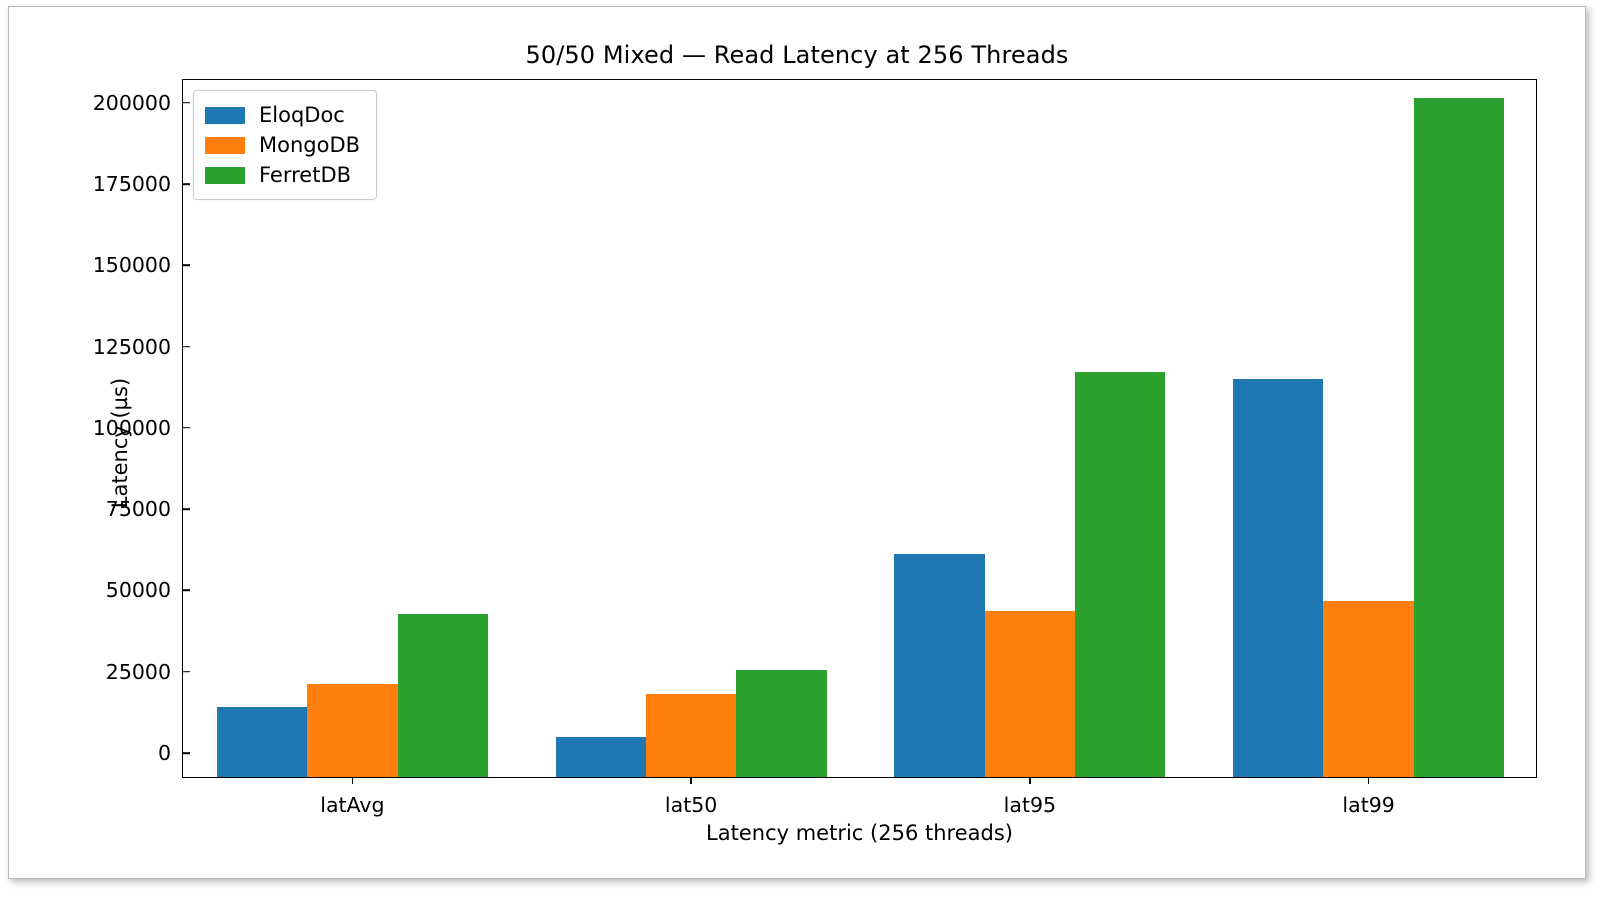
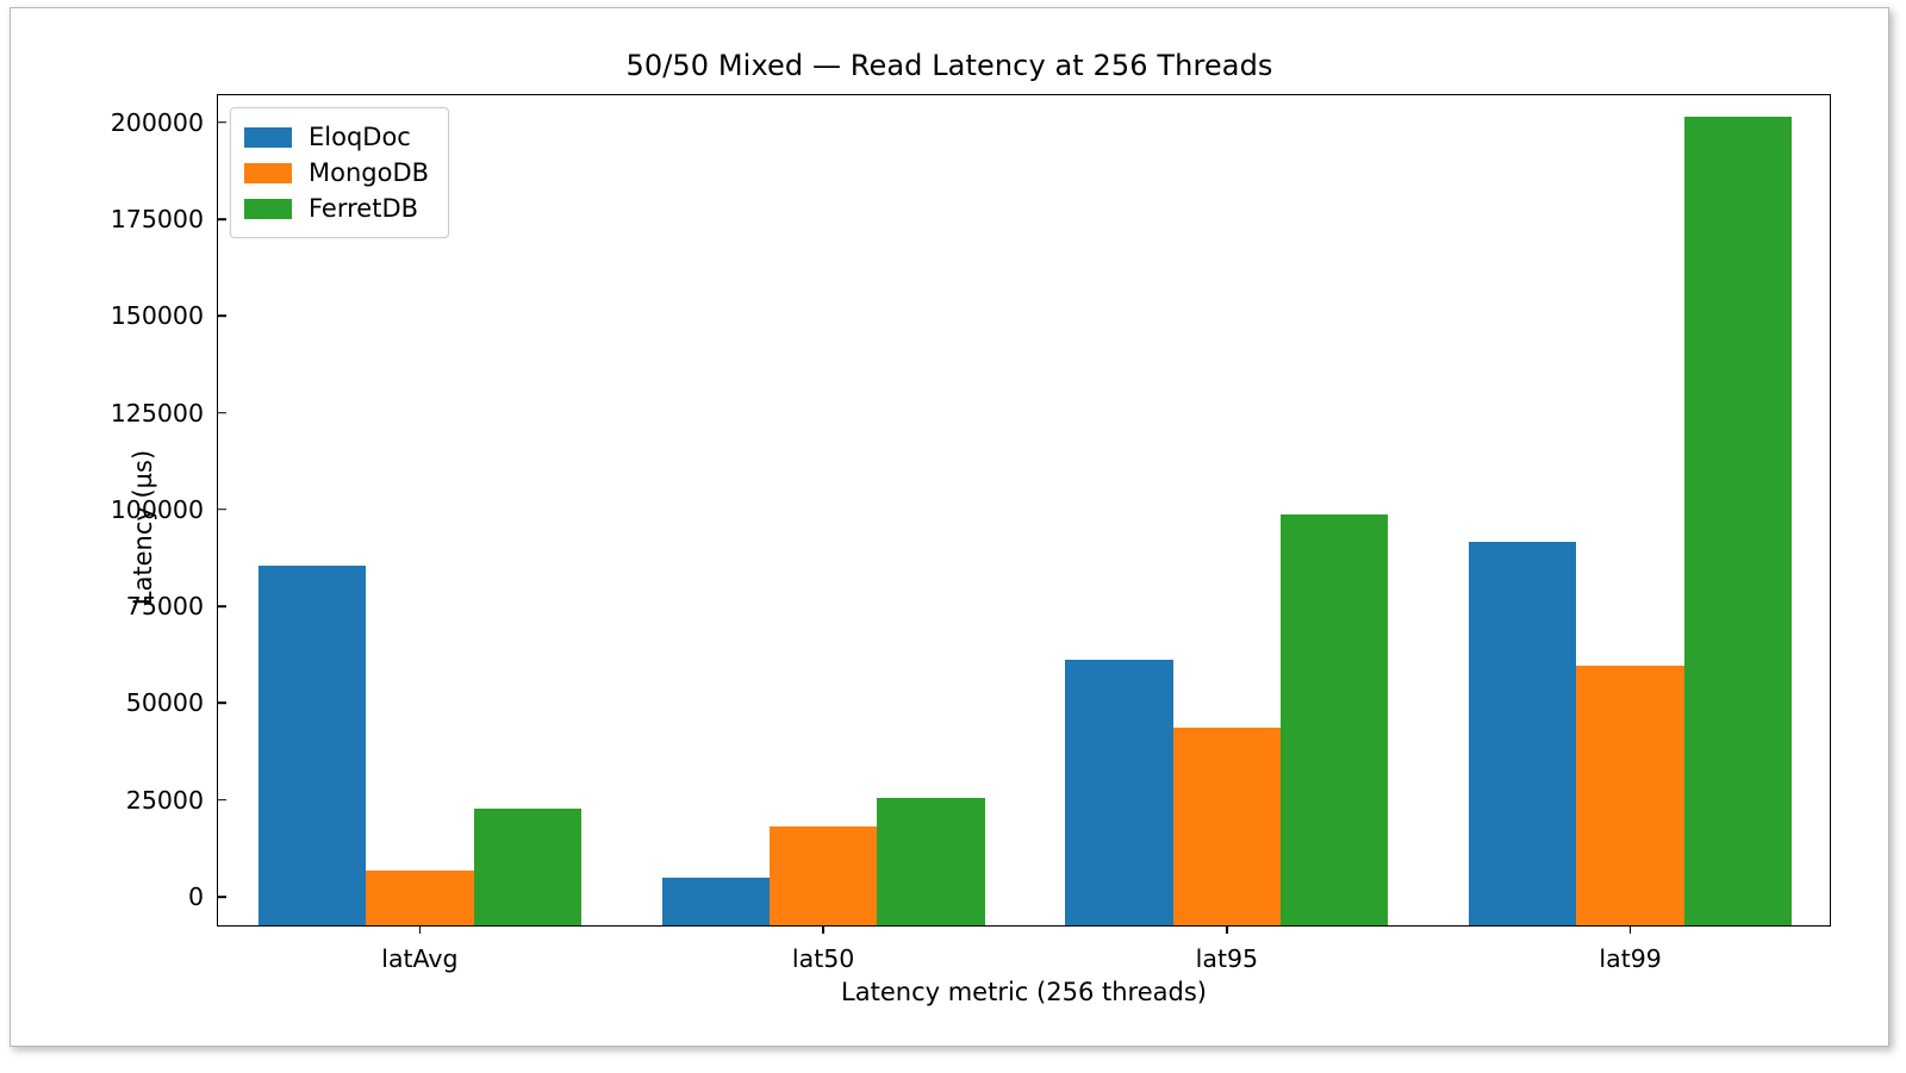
EloqDoc/latAvg: 22000 -> 93000
MongoDB/latAvg: 28000 -> 14000
FerretDB/latAvg: 50000 -> 30000
FerretDB/lat95: 124000 -> 106000
EloqDoc/lat99: 122000 -> 99000
MongoDB/lat99: 54000 -> 67000
